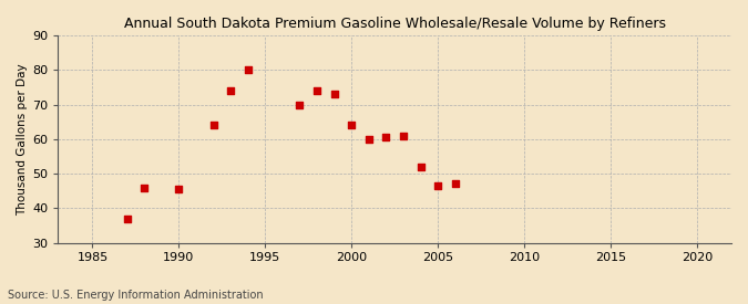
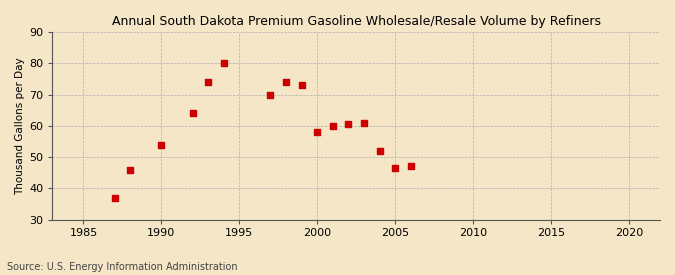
1990: 45.5 -> 54.0
2000: 64.0 -> 58.0
